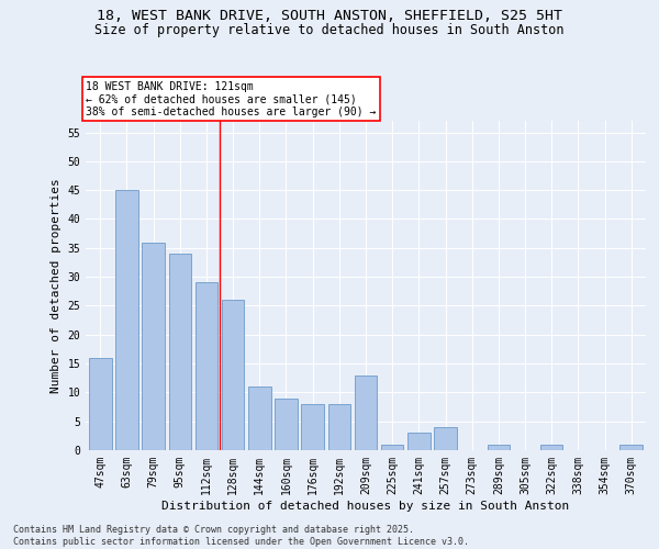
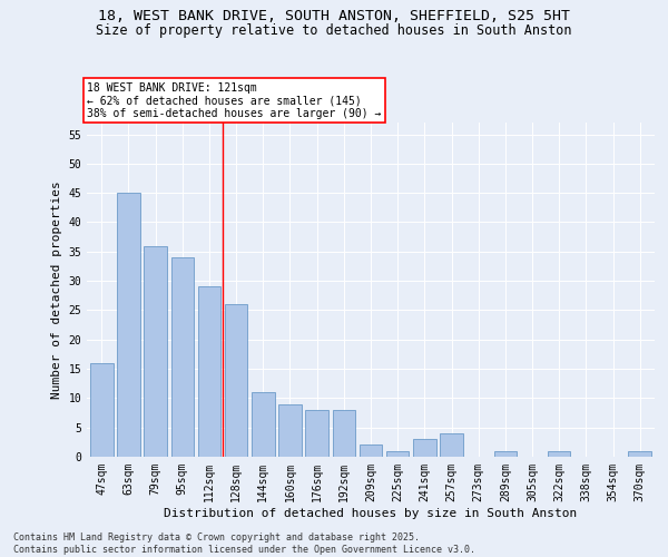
209sqm: 13 -> 2
